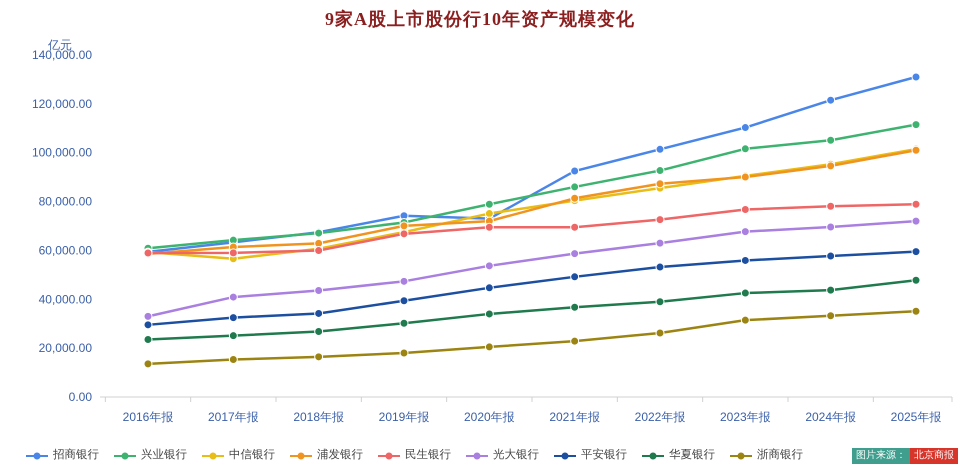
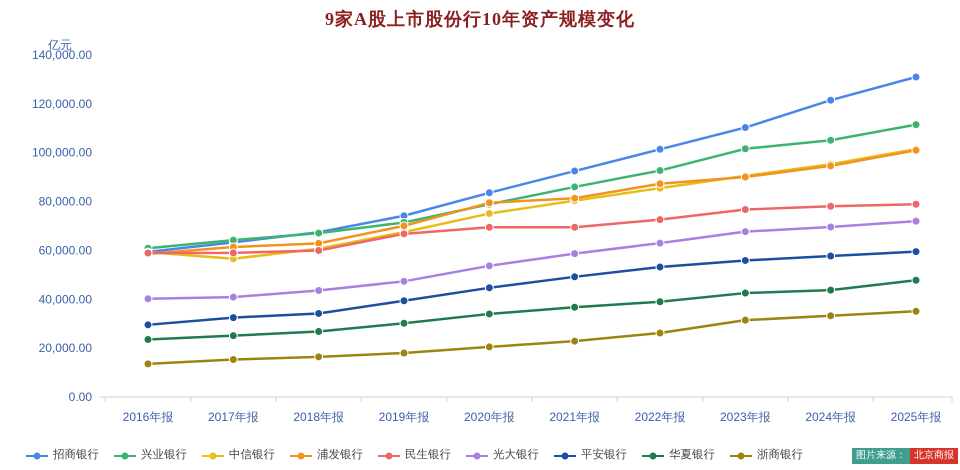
光大银行/2016年报: 33000 -> 40000
招商银行/2020年报: 73000 -> 84000
浦发银行/2020年报: 72000 -> 80000
